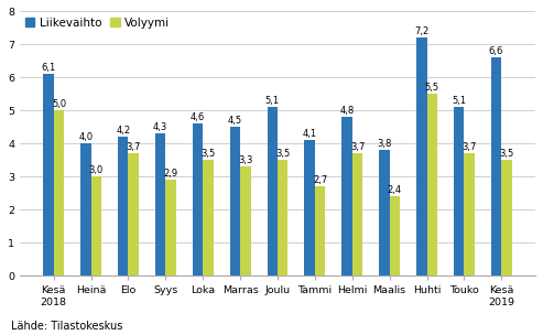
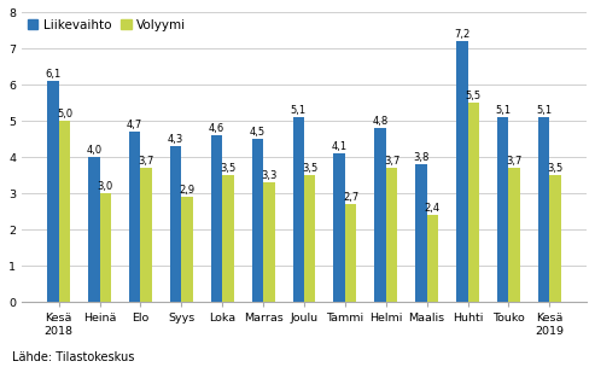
Liikevaihto/Elo: 4,2 -> 4,7
Liikevaihto/Kesä 2019: 6,6 -> 5,1
